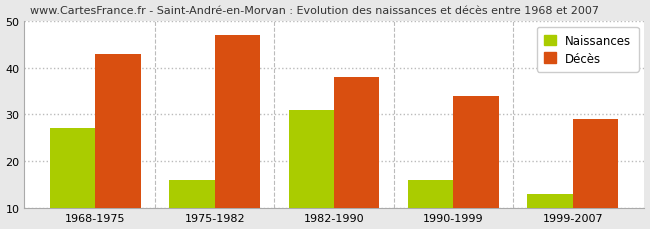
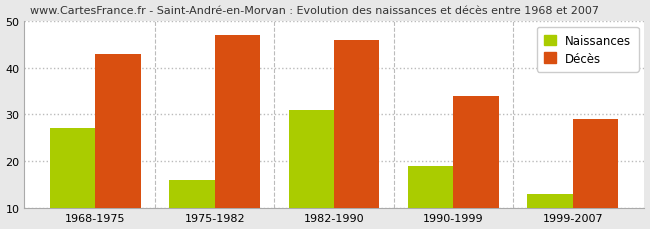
Décès/1982-1990: 38 -> 46
Naissances/1990-1999: 16 -> 19
